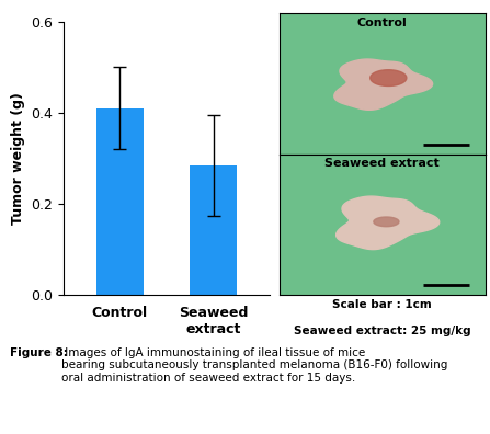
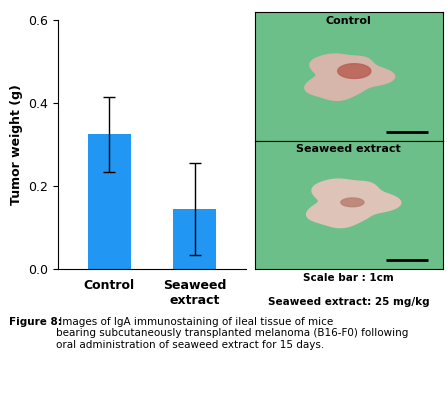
Control: 0.410 -> 0.325
Seaweed extract: 0.285 -> 0.145
